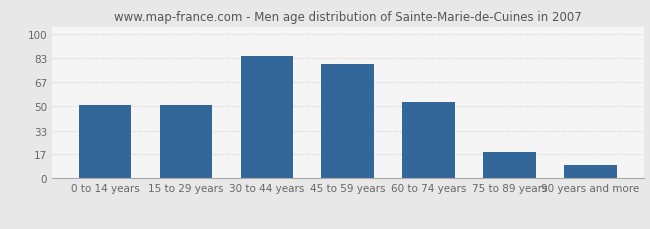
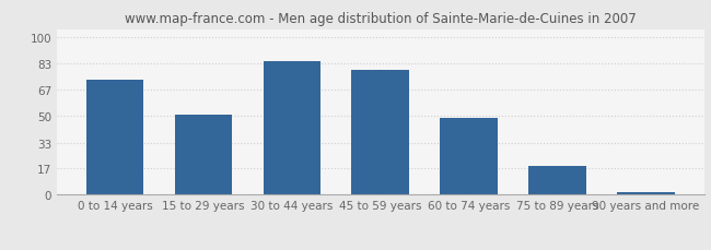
0 to 14 years: 51 -> 73
60 to 74 years: 53 -> 49
90 years and more: 9 -> 2
